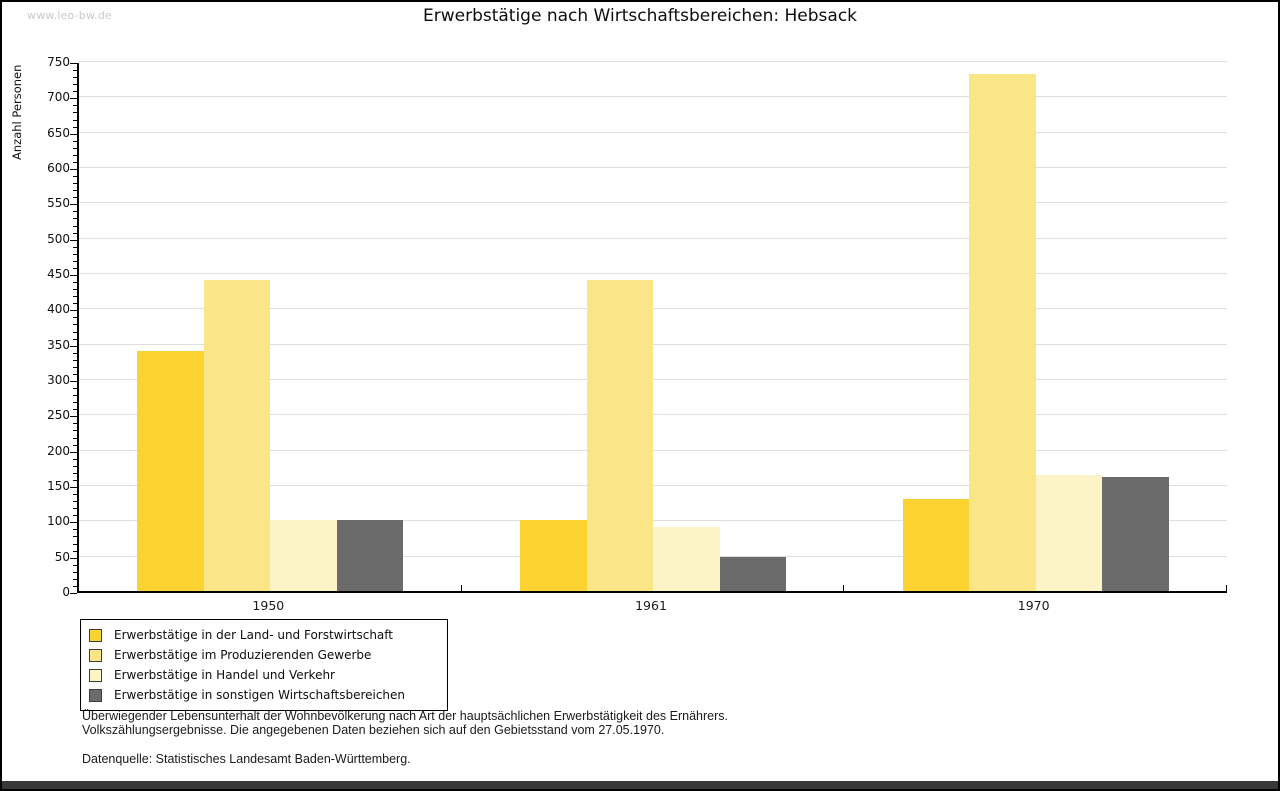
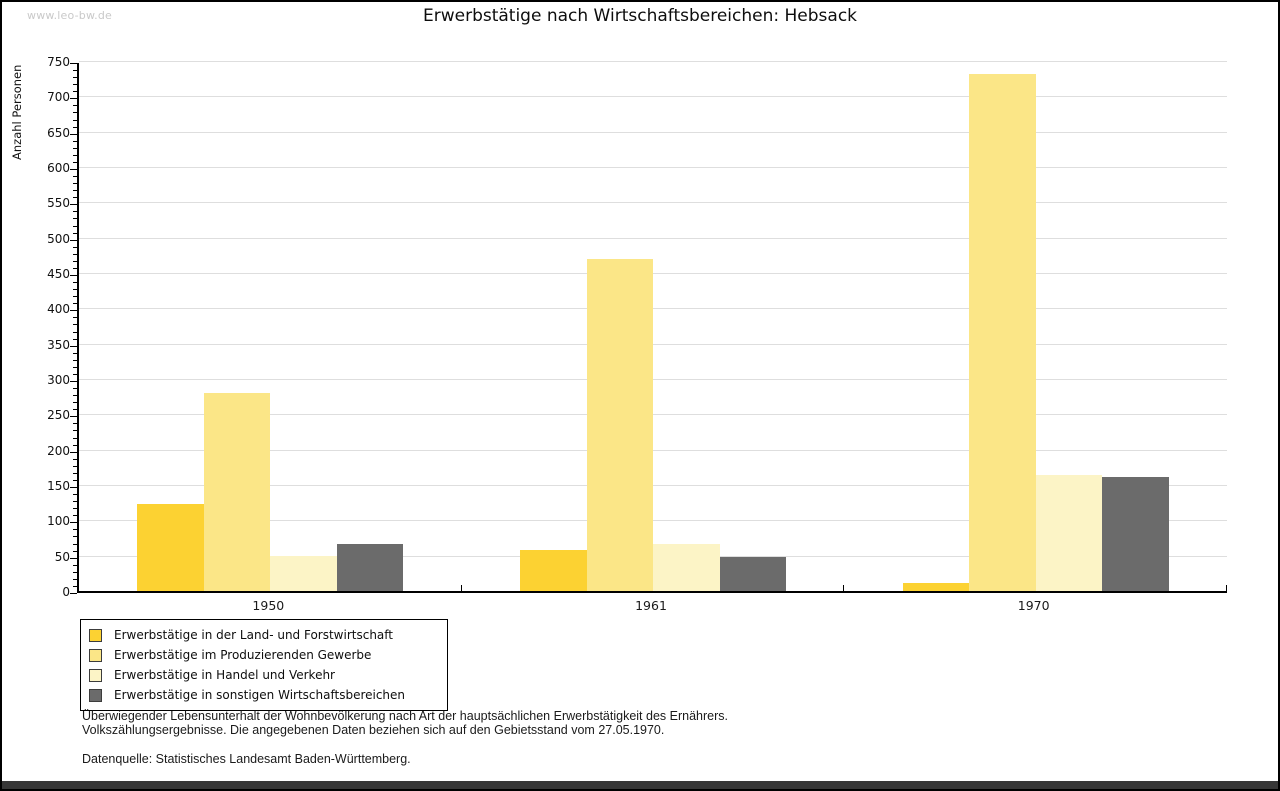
Erwerbstätige in der Land- und Forstwirtschaft/1950: 340 -> 120
Erwerbstätige im Produzierenden Gewerbe/1950: 440 -> 280
Erwerbstätige in Handel und Verkehr/1950: 100 -> 50
Erwerbstätige in sonstigen Wirtschaftsbereichen/1950: 100 -> 70
Erwerbstätige in der Land- und Forstwirtschaft/1961: 100 -> 60
Erwerbstätige im Produzierenden Gewerbe/1961: 440 -> 470
Erwerbstätige in Handel und Verkehr/1961: 90 -> 70
Erwerbstätige in der Land- und Forstwirtschaft/1970: 130 -> 10
